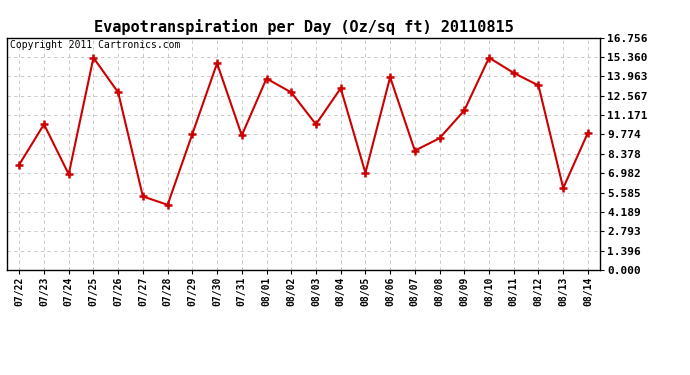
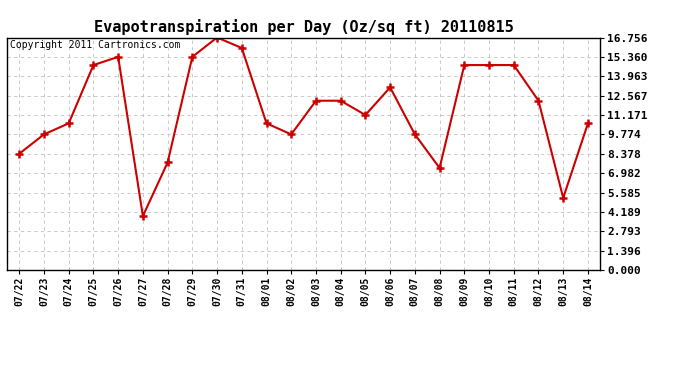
07/22: 7.6 -> 8.4
07/23: 10.5 -> 9.8
07/24: 6.9 -> 10.6
07/25: 15.3 -> 14.8
07/26: 12.8 -> 15.4
07/27: 5.3 -> 3.9
07/28: 4.7 -> 7.8
07/29: 9.8 -> 15.4
07/30: 14.9 -> 16.8
07/31: 9.7 -> 16.0
08/01: 13.8 -> 10.6
08/02: 12.8 -> 9.8
08/03: 10.5 -> 12.2
08/04: 13.1 -> 12.2
08/05: 7.0 -> 11.2
08/06: 13.9 -> 13.2
08/07: 8.6 -> 9.8
08/08: 9.5 -> 7.3
08/09: 11.5 -> 14.8
08/10: 15.3 -> 14.8
08/11: 14.2 -> 14.8
08/12: 13.3 -> 12.2
08/13: 5.9 -> 5.2
08/14: 9.9 -> 10.6
